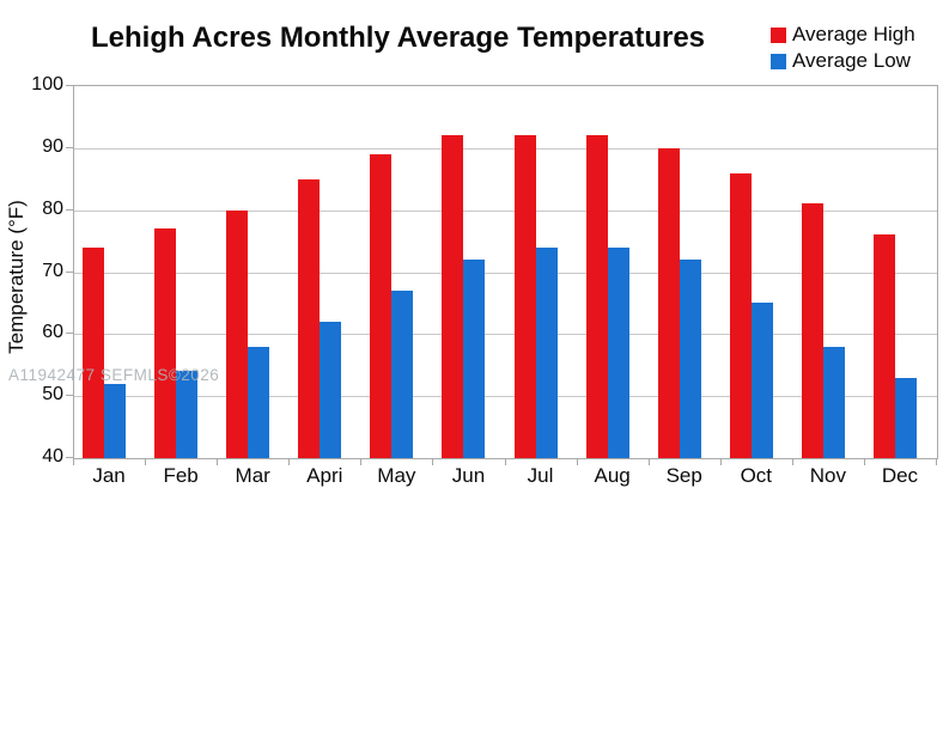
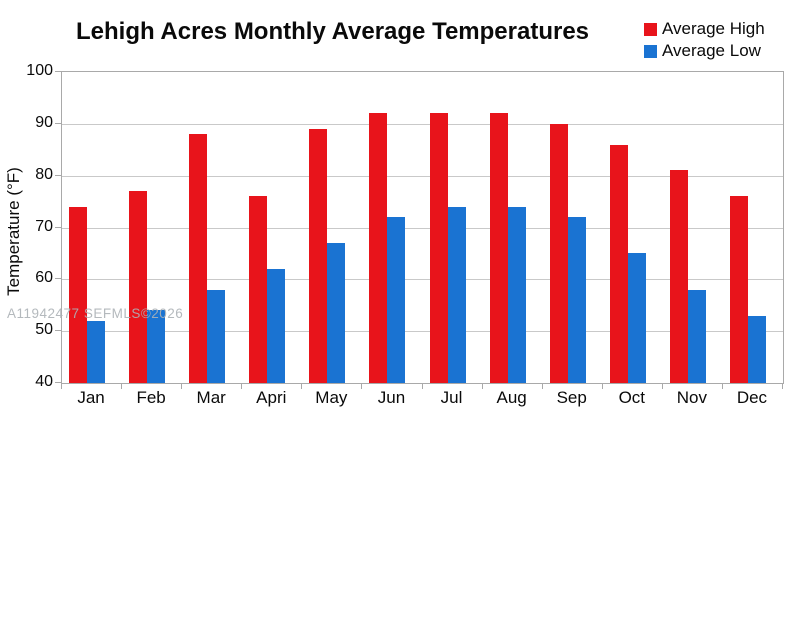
Average High/Mar: 80 -> 88
Average High/Apri: 85 -> 76
